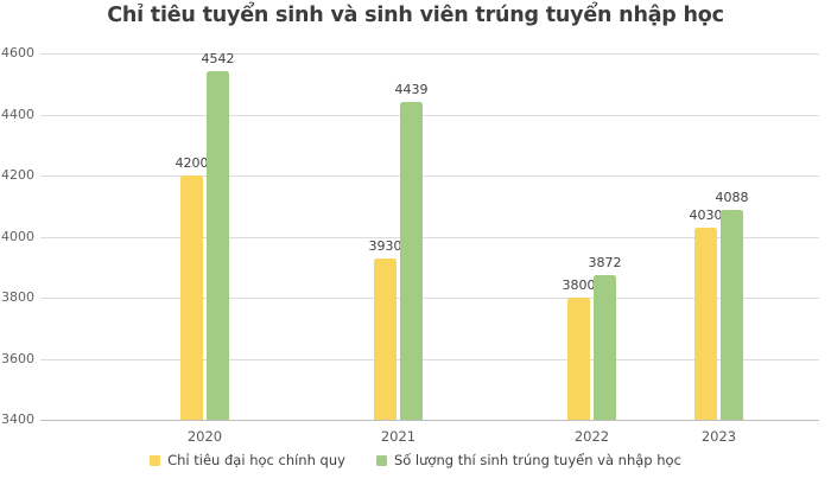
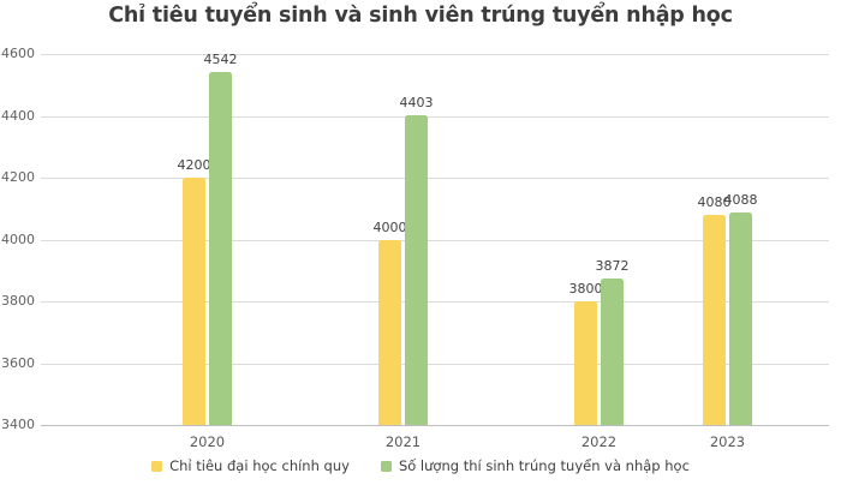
Chỉ tiêu đại học chính quy/2021: 3930 -> 4000
Số lượng thí sinh trúng tuyển và nhập học/2021: 4439 -> 4403
Chỉ tiêu đại học chính quy/2023: 4030 -> 4080
